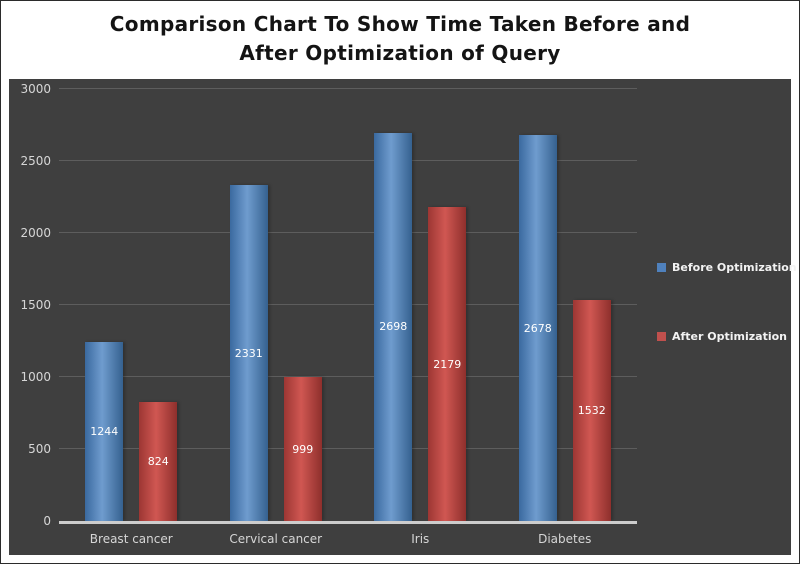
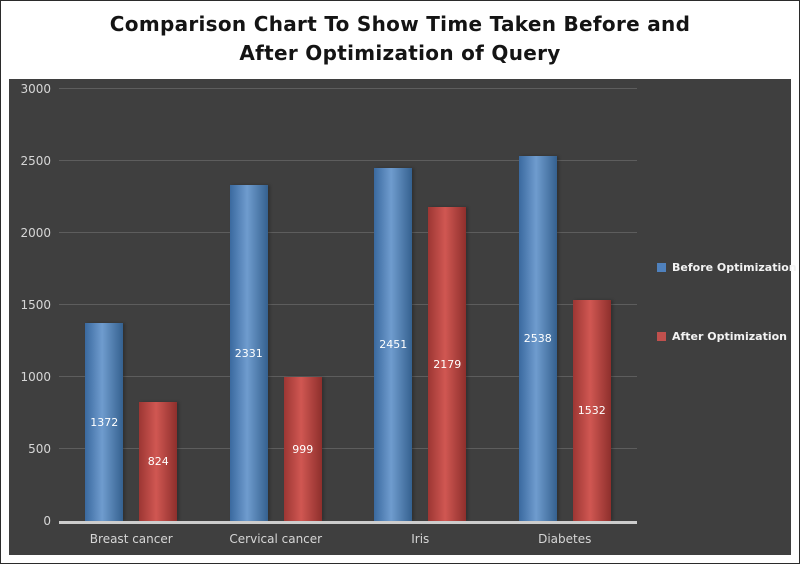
Before Optimization/Breast cancer: 1244 -> 1372
Before Optimization/Iris: 2698 -> 2451
Before Optimization/Diabetes: 2678 -> 2538
